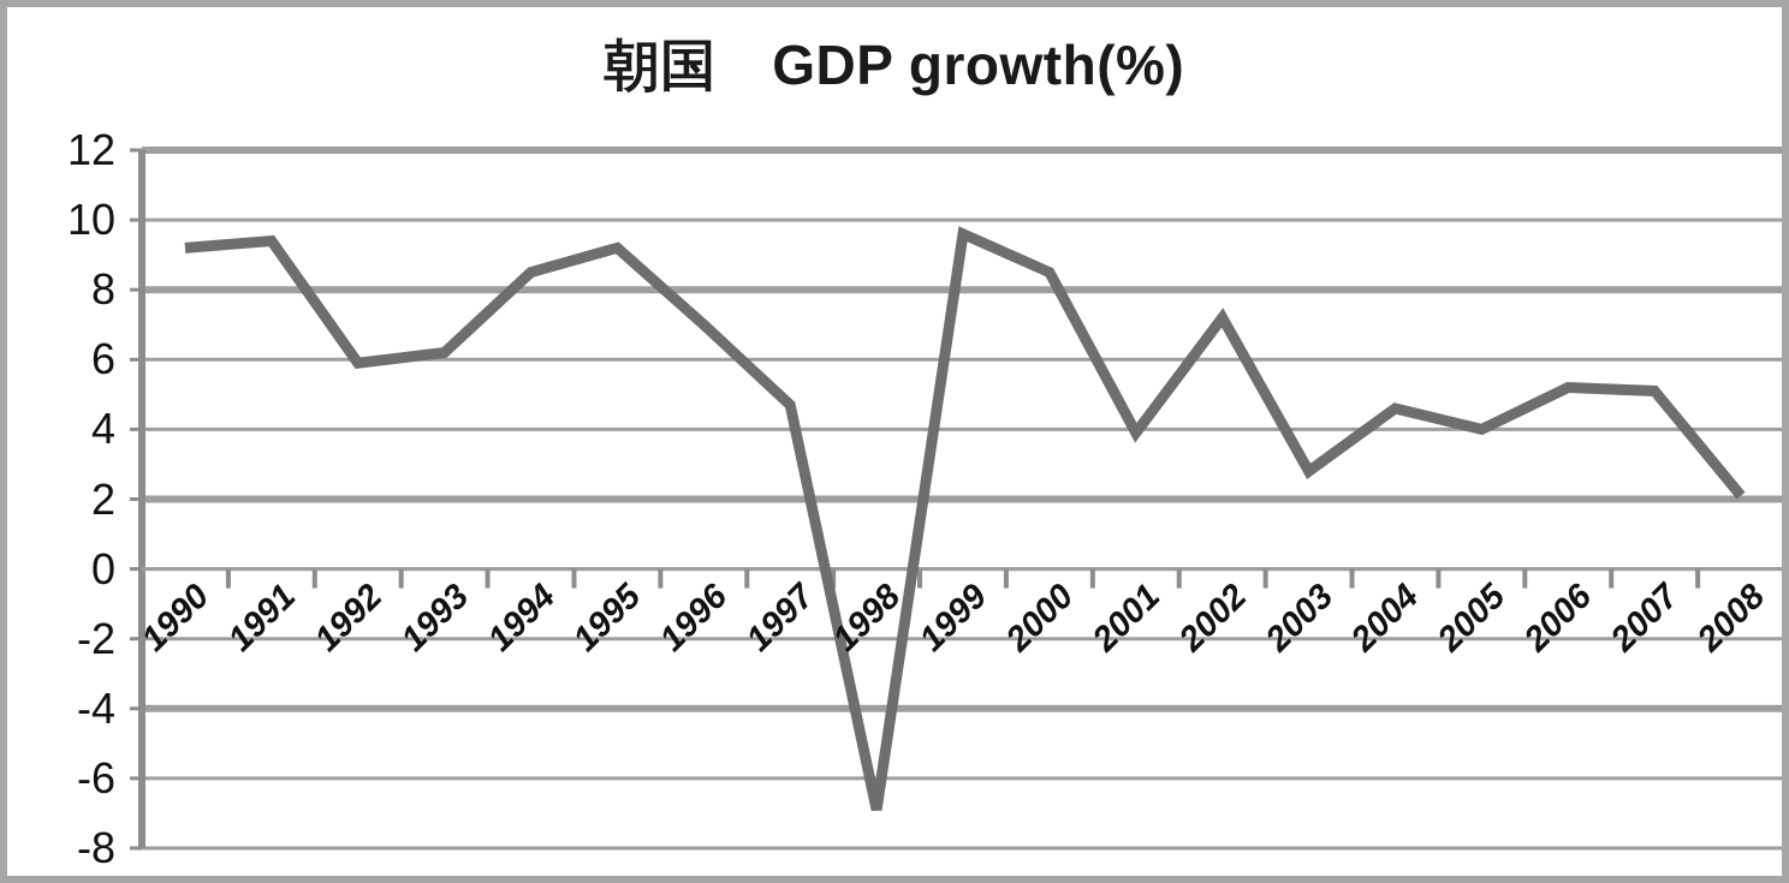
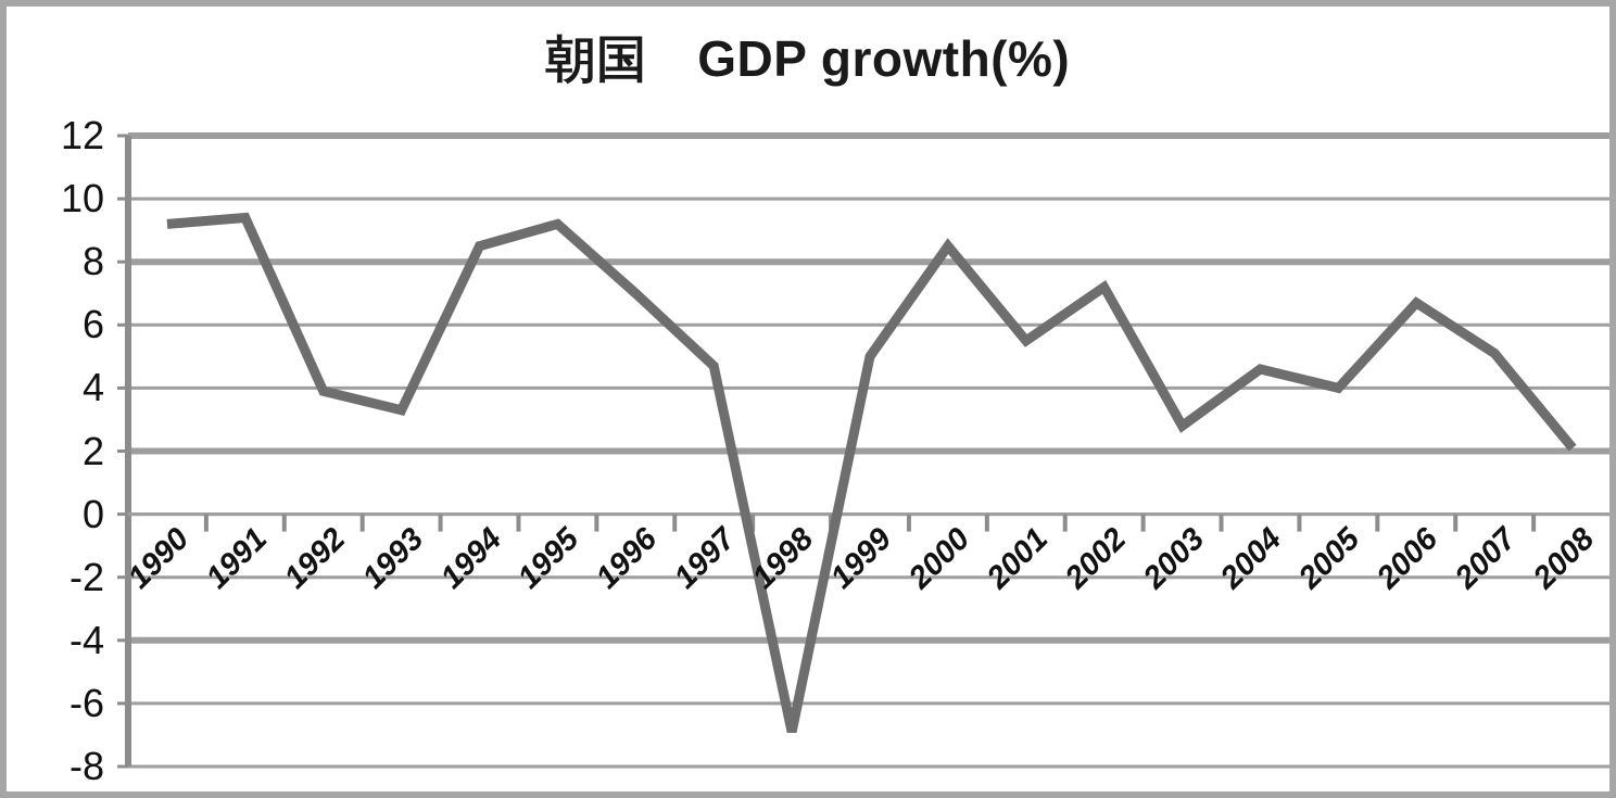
1992: 5.9 -> 3.9
1993: 6.2 -> 3.3
1999: 9.6 -> 5.0
2001: 3.9 -> 5.5
2006: 5.2 -> 6.7
